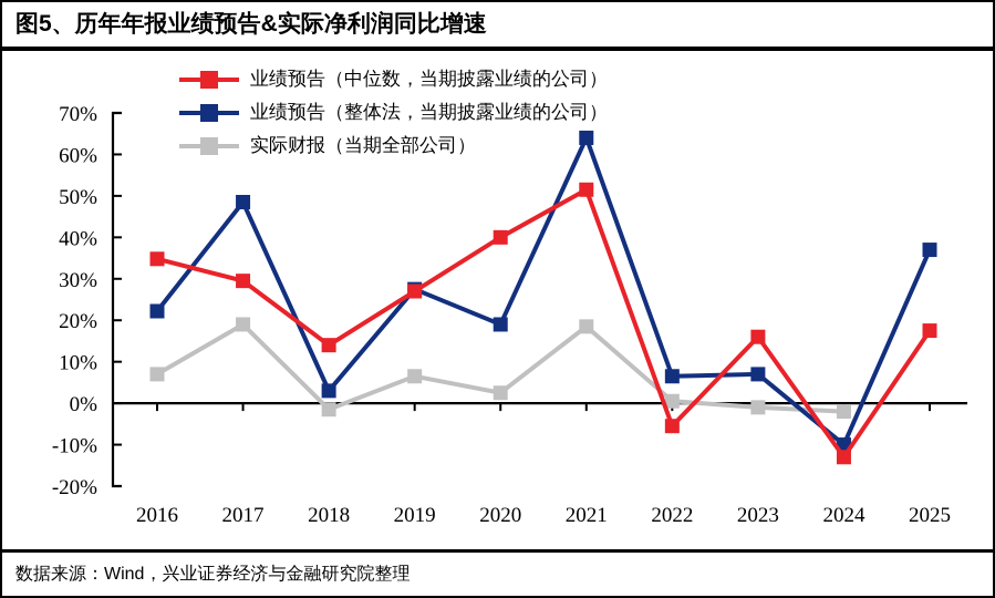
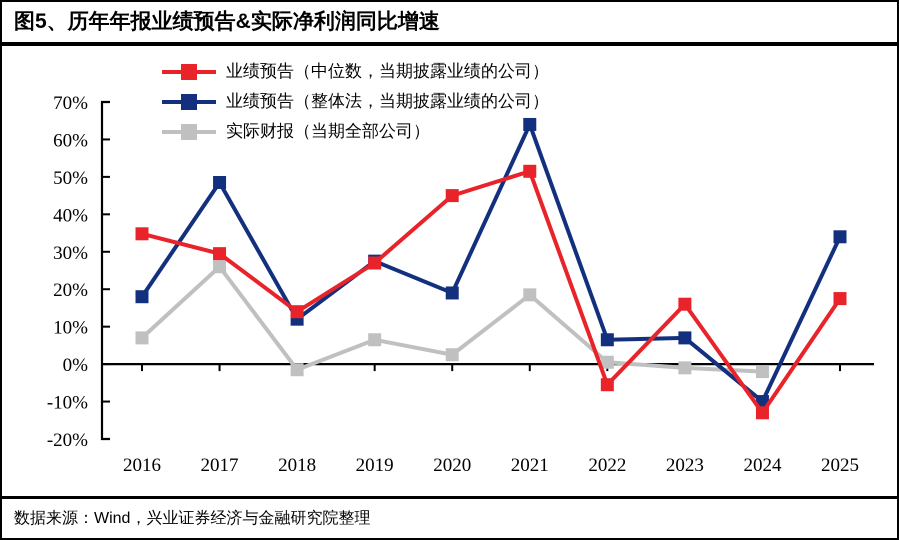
业绩预告（整体法，当期披露业绩的公司）/2016: 22% -> 18%
实际财报（当期全部公司）/2017: 19% -> 26%
业绩预告（整体法，当期披露业绩的公司）/2018: 3% -> 12%
业绩预告（中位数，当期披露业绩的公司）/2020: 40% -> 45%
业绩预告（整体法，当期披露业绩的公司）/2025: 37% -> 34%
